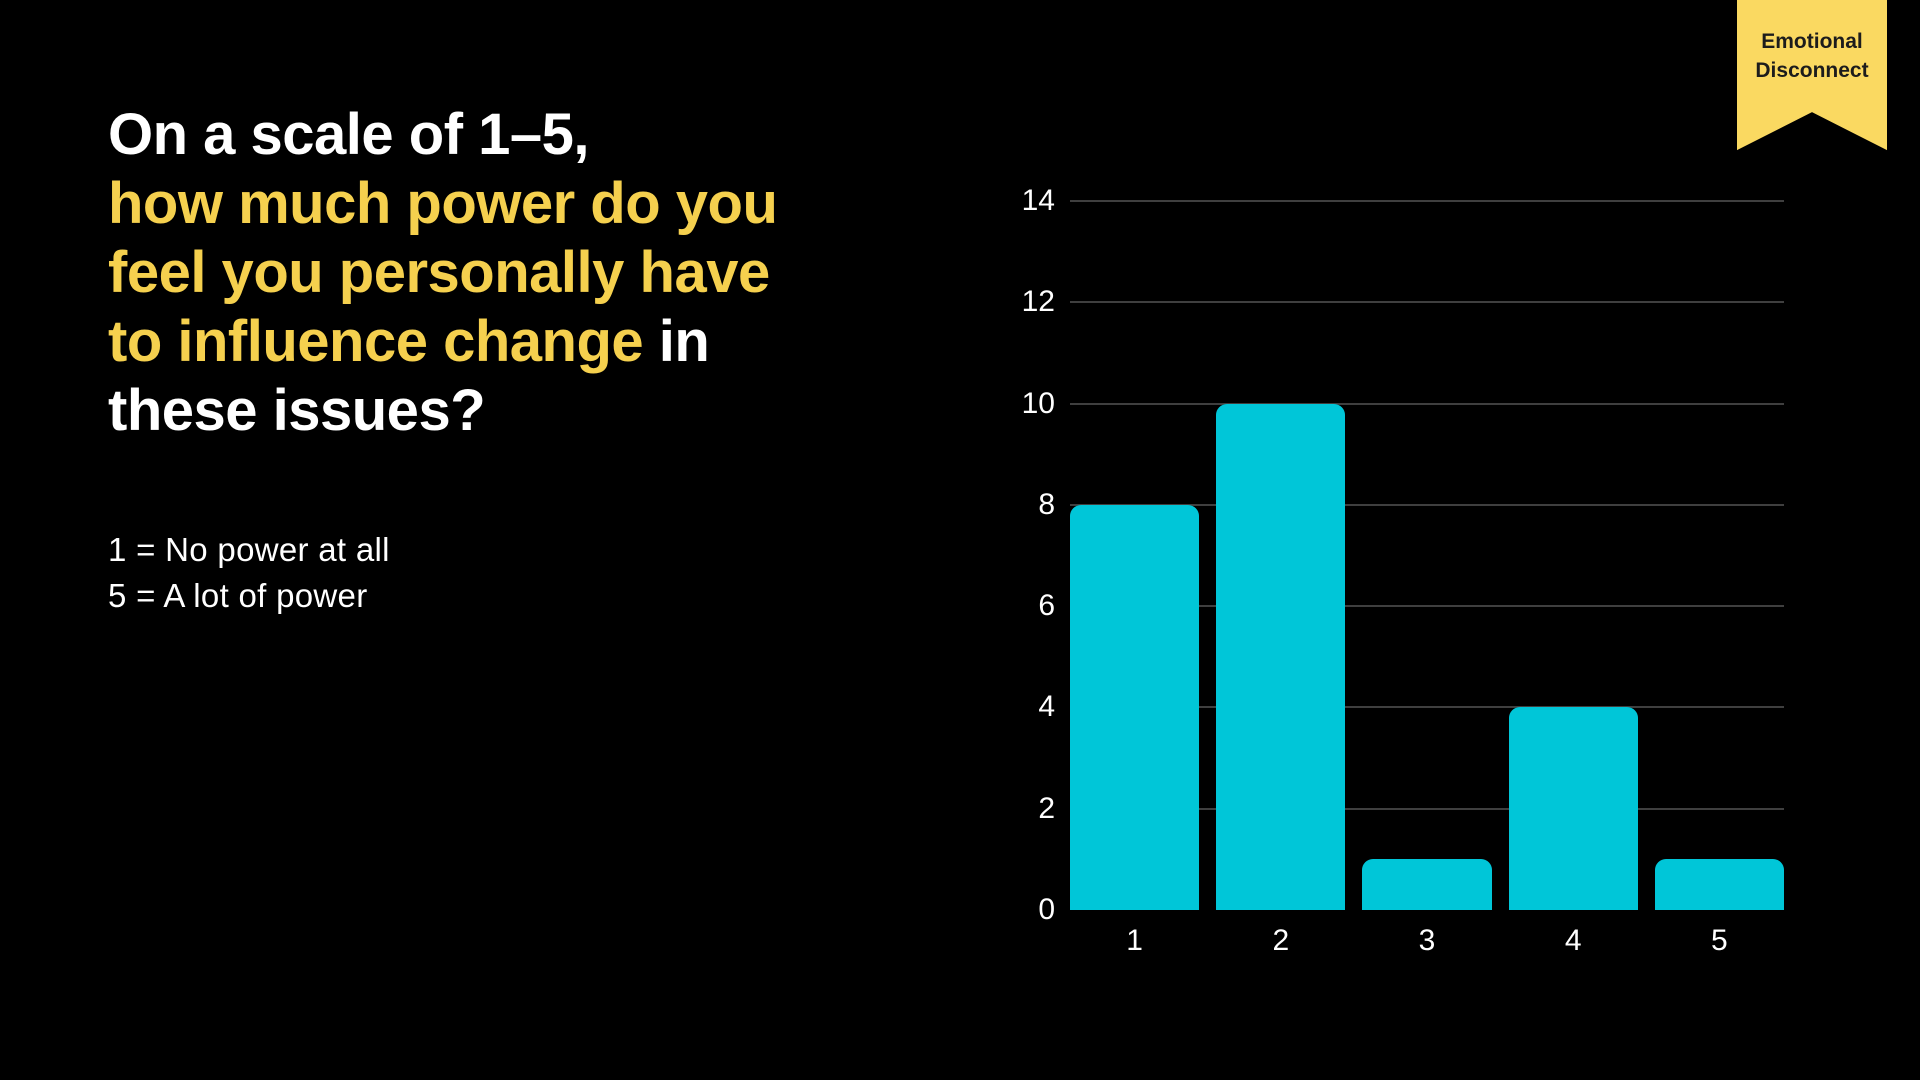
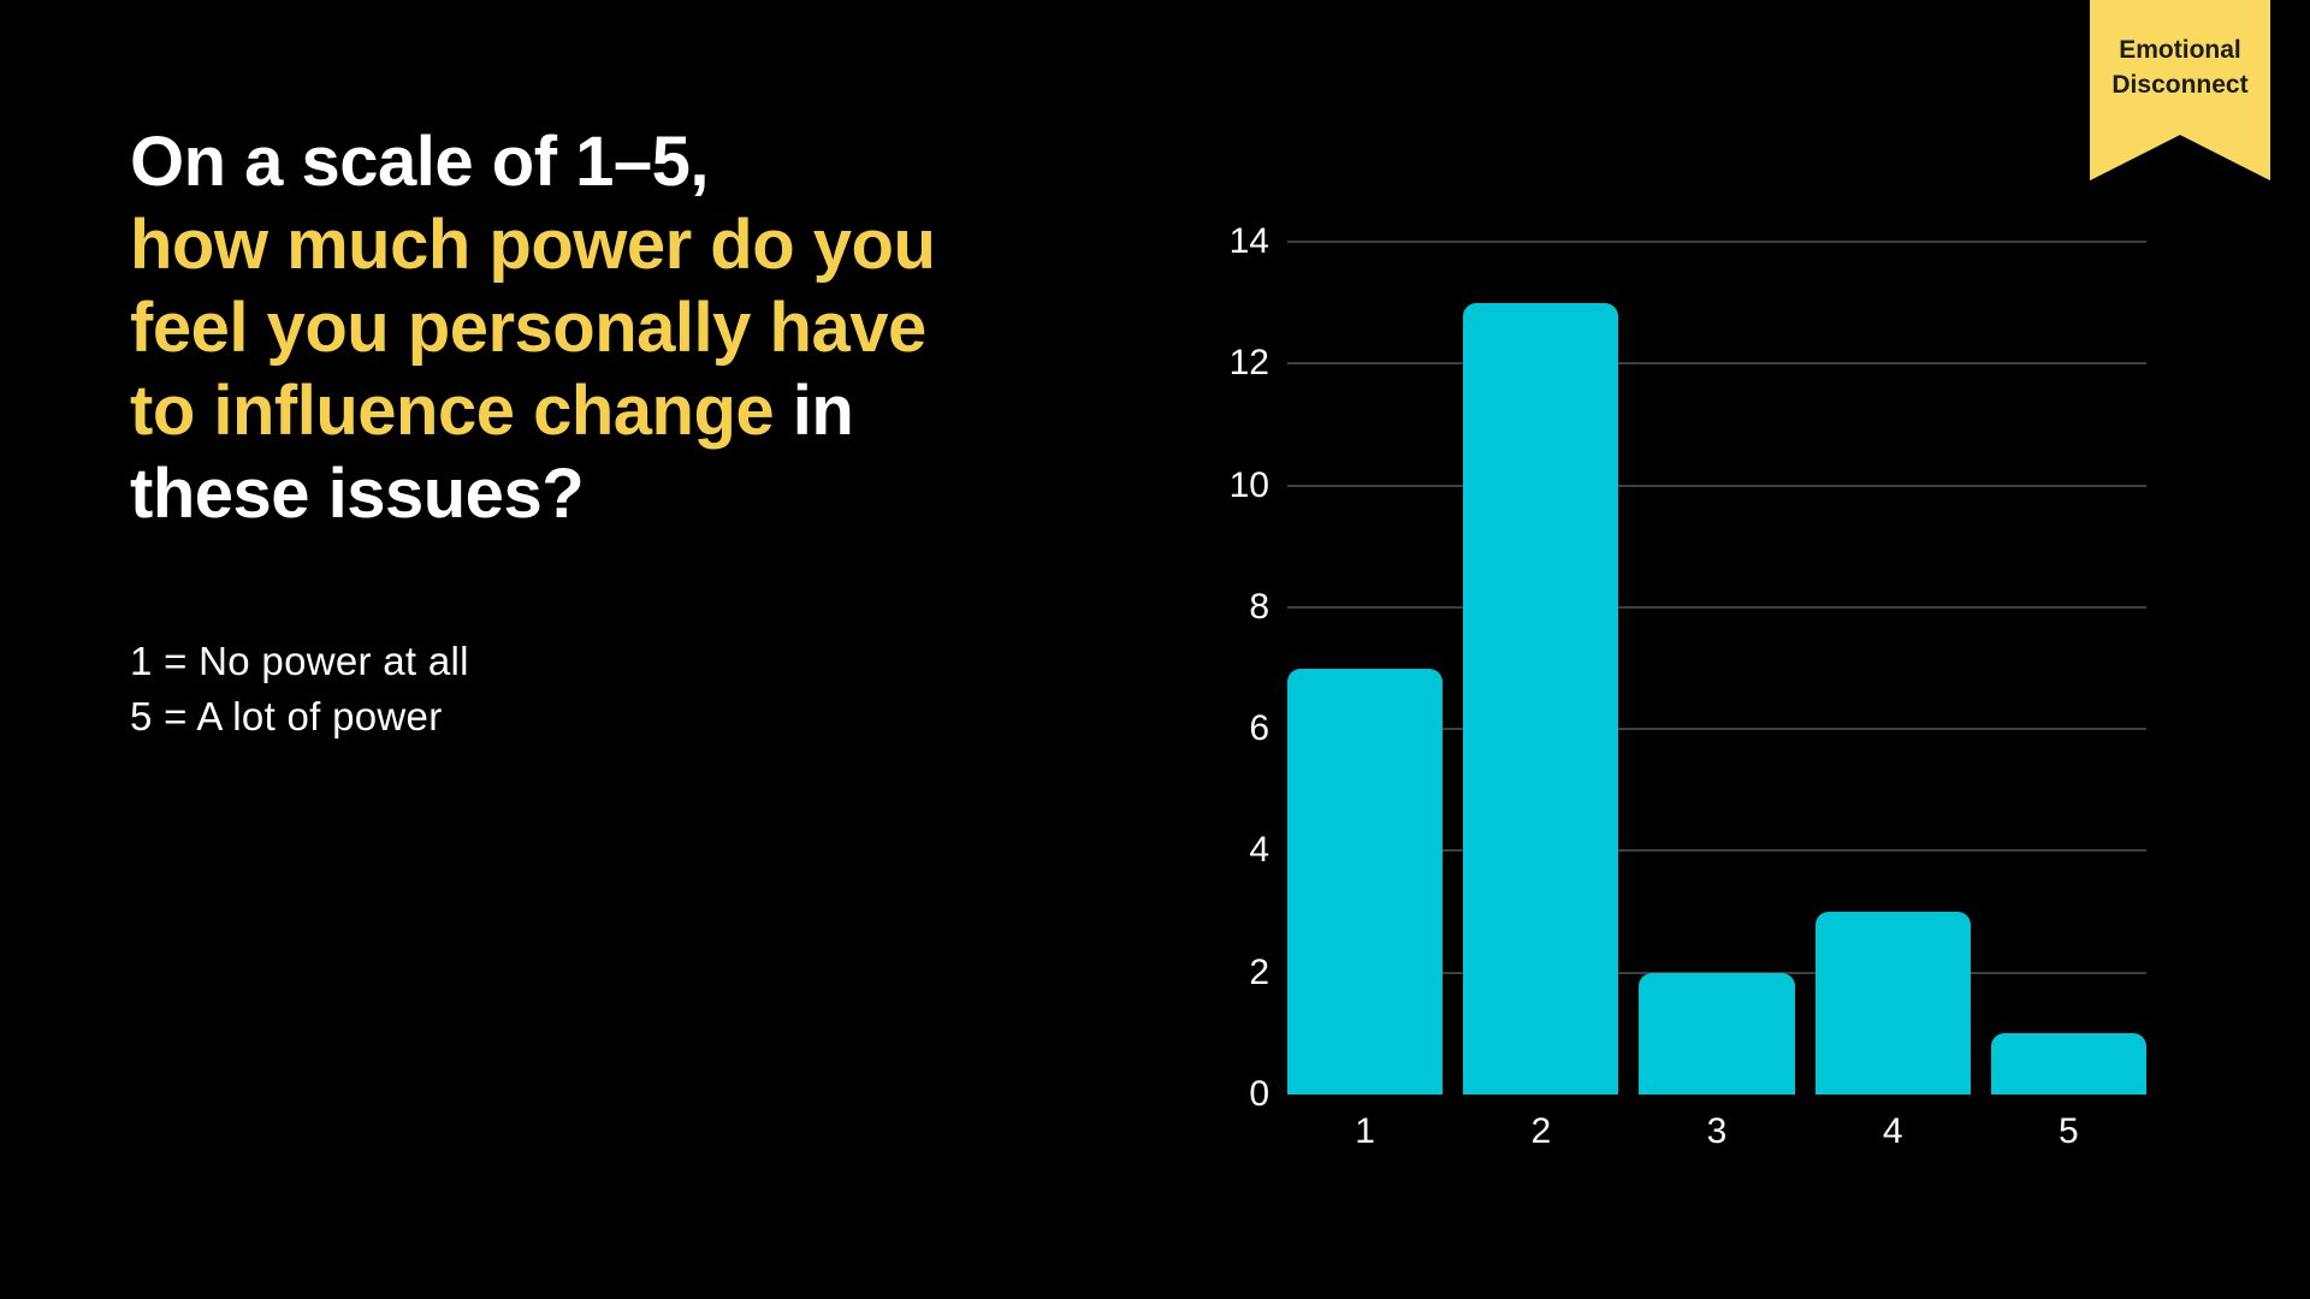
1: 8 -> 7
2: 10 -> 13
3: 1 -> 2
4: 4 -> 3
